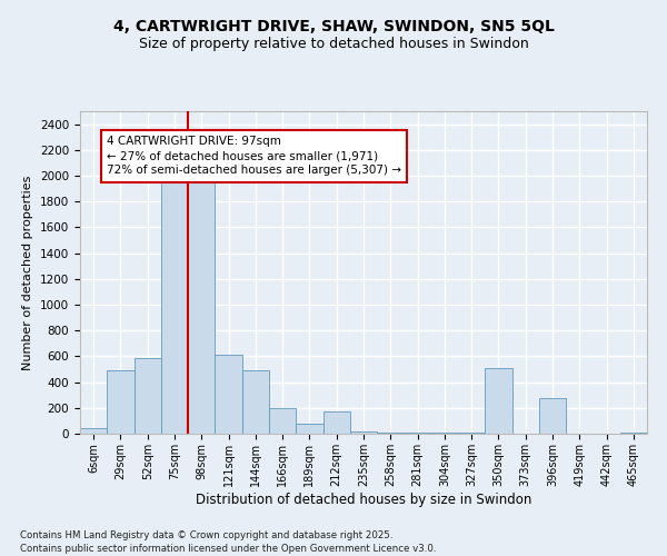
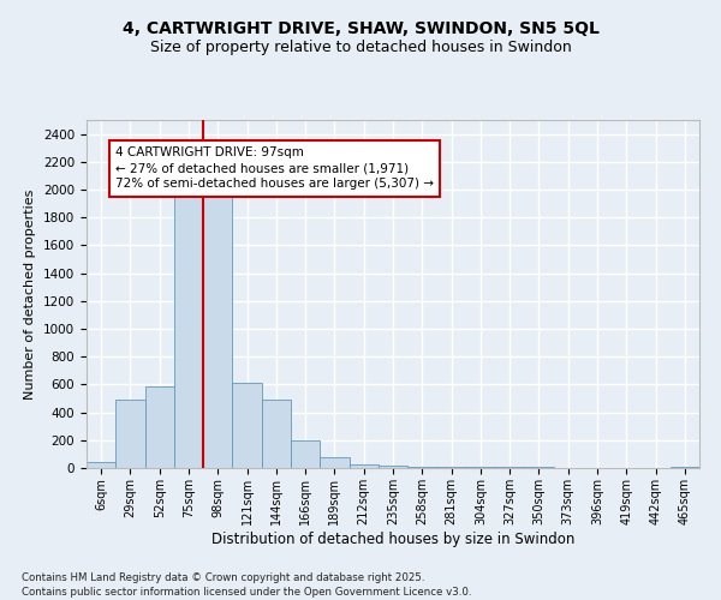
212sqm: 170 -> 30
350sqm: 510 -> 0
396sqm: 280 -> 0
